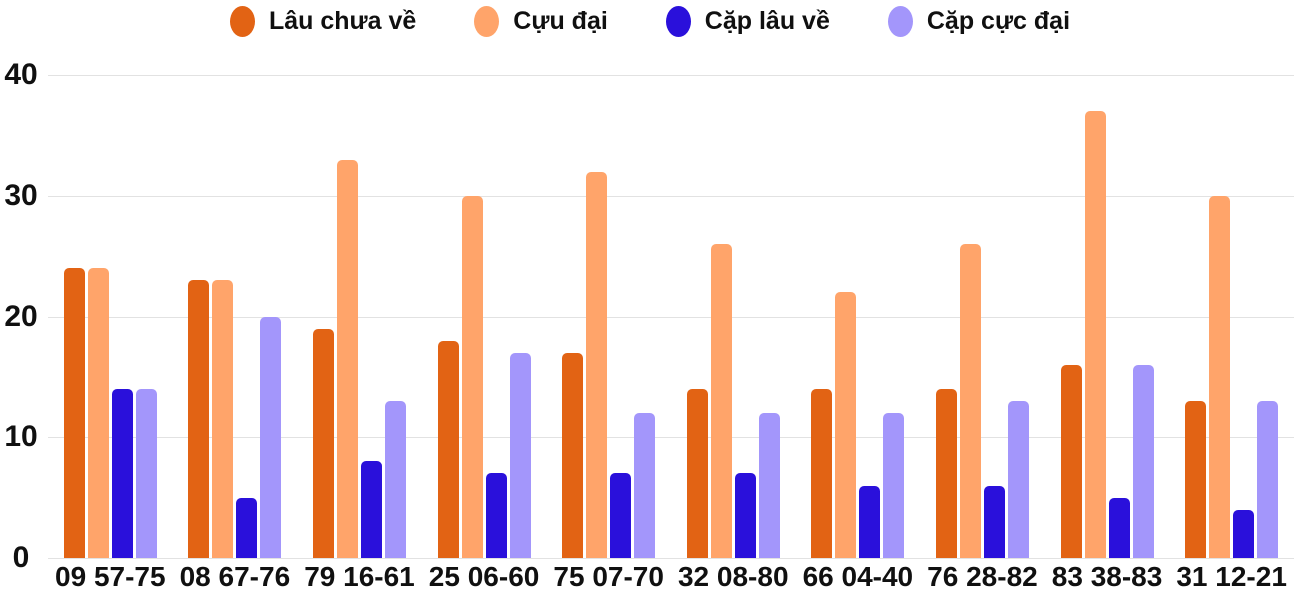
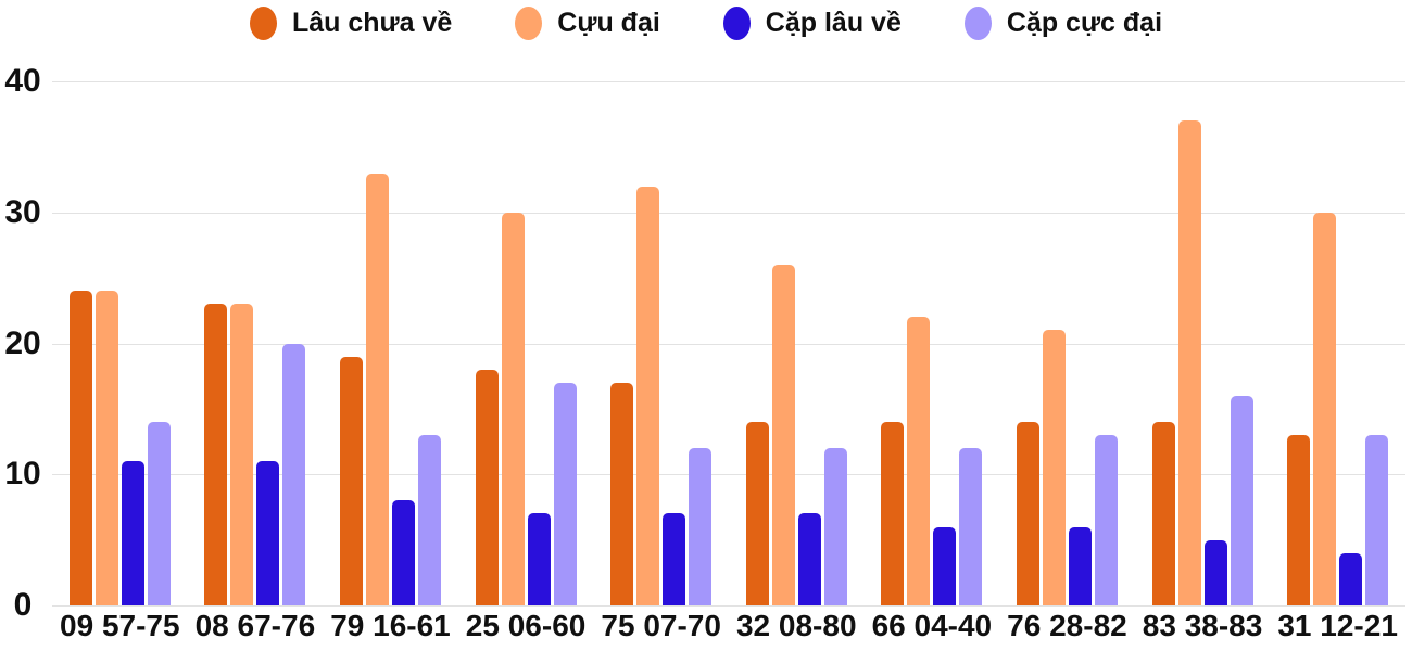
Cặp lâu về/09 57-75: 14 -> 11
Cặp lâu về/08 67-76: 5 -> 11
Cựu đại/76 28-82: 26 -> 21
Lâu chưa về/83 38-83: 16 -> 14
